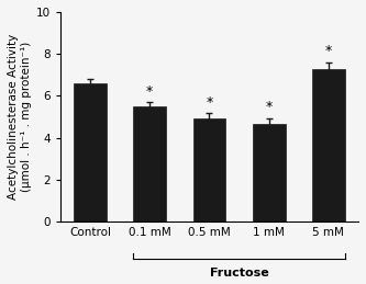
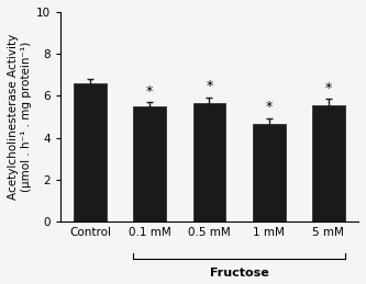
0.5 mM: 4.9 -> 5.7
5 mM: 7.3 -> 5.5
